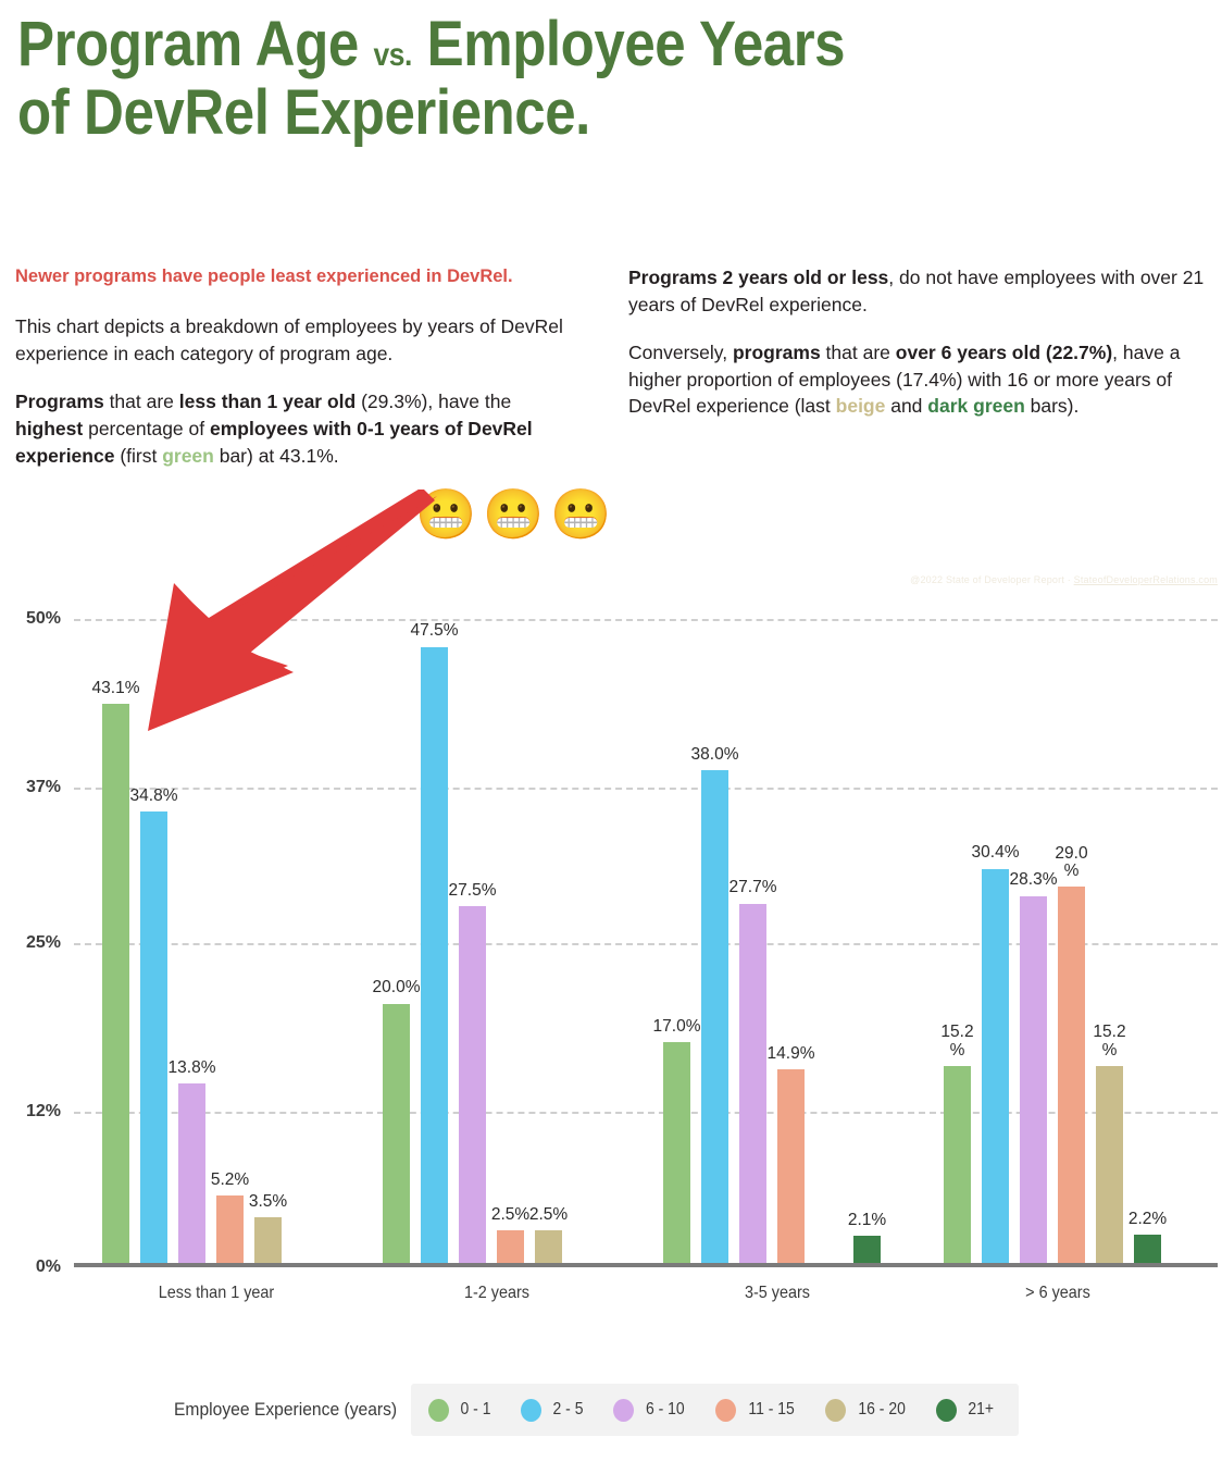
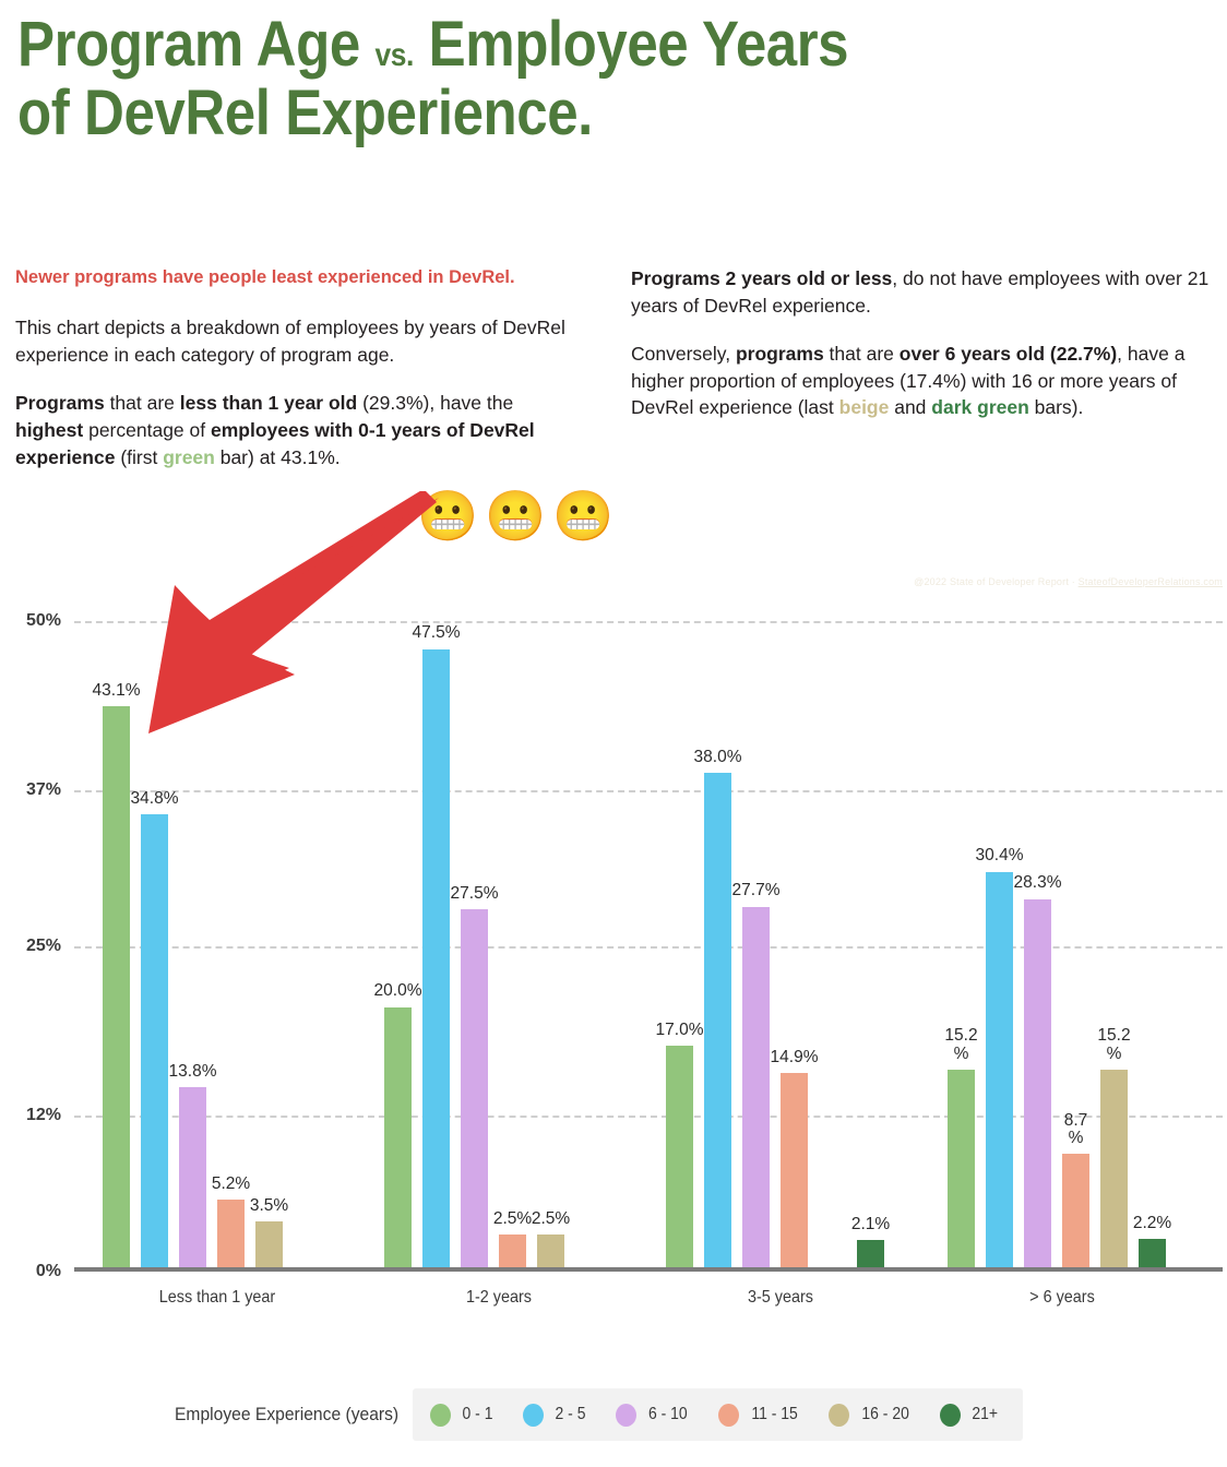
11 - 15/> 6 years: 29.0 -> 8.7
